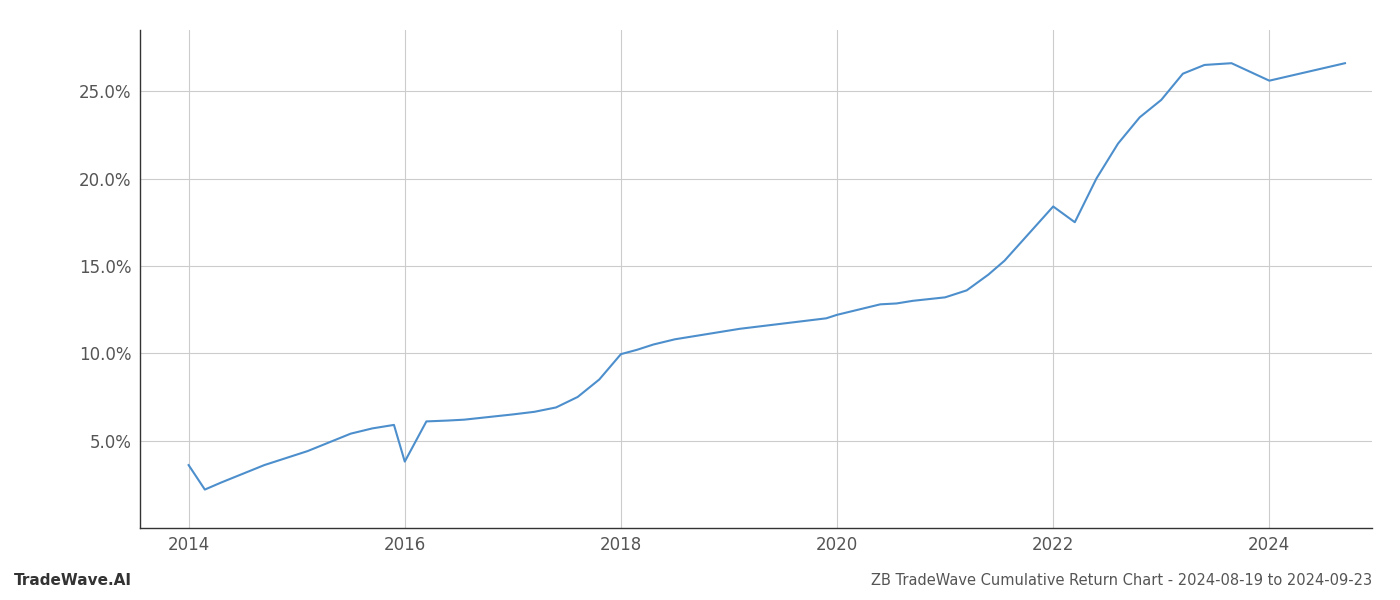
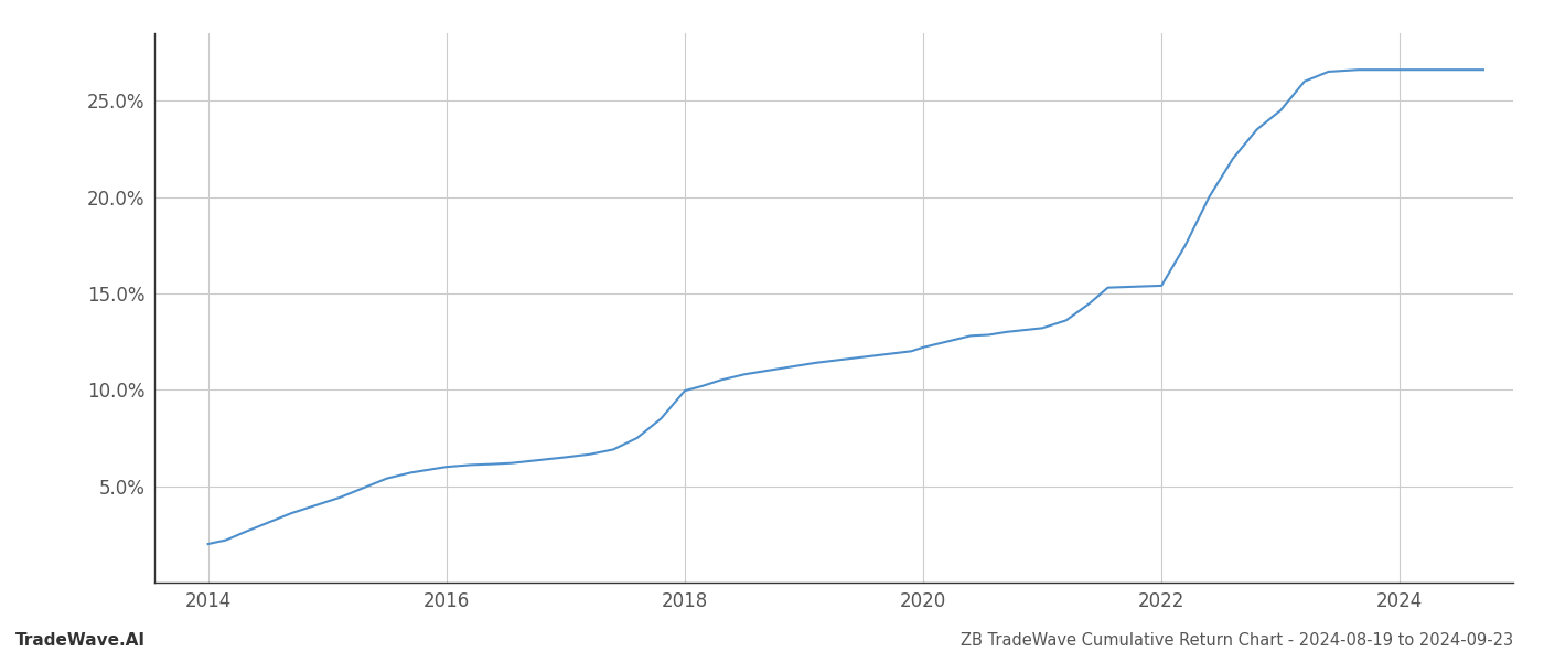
2014: 3.6% -> 2.0%
2016: 3.8% -> 6.0%
2022: 18.4% -> 15.4%
2024: 25.6% -> 26.6%
